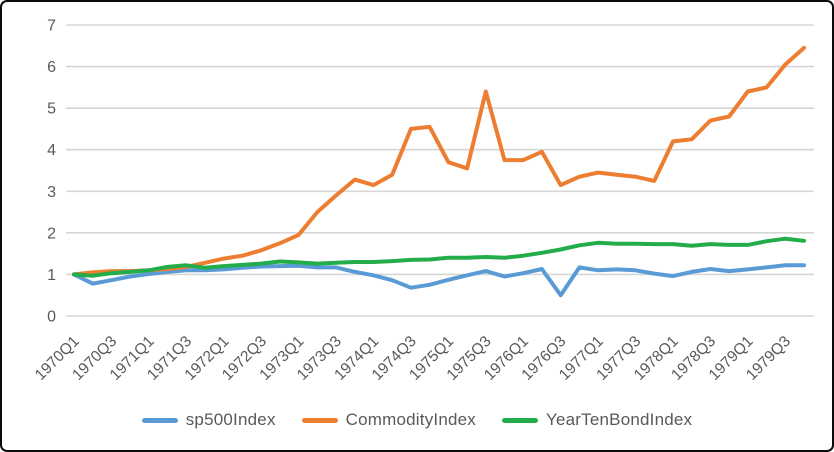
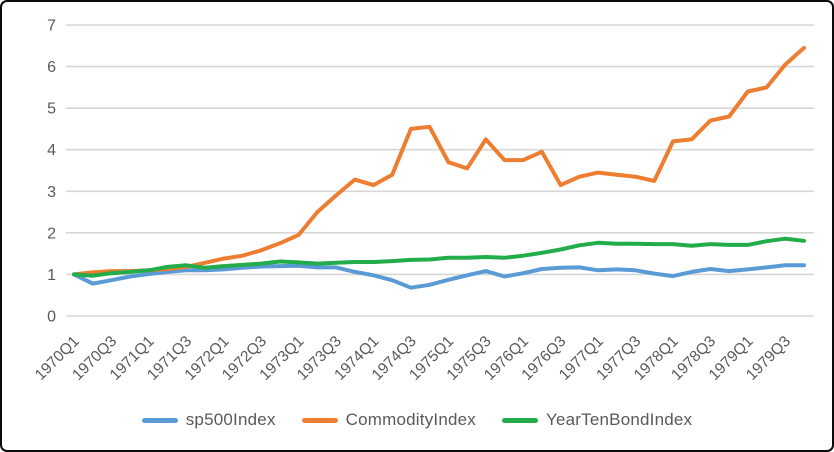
CommodityIndex/1975Q3: 5.4 -> 4.2
sp500Index/1976Q3: 0.5 -> 1.2
